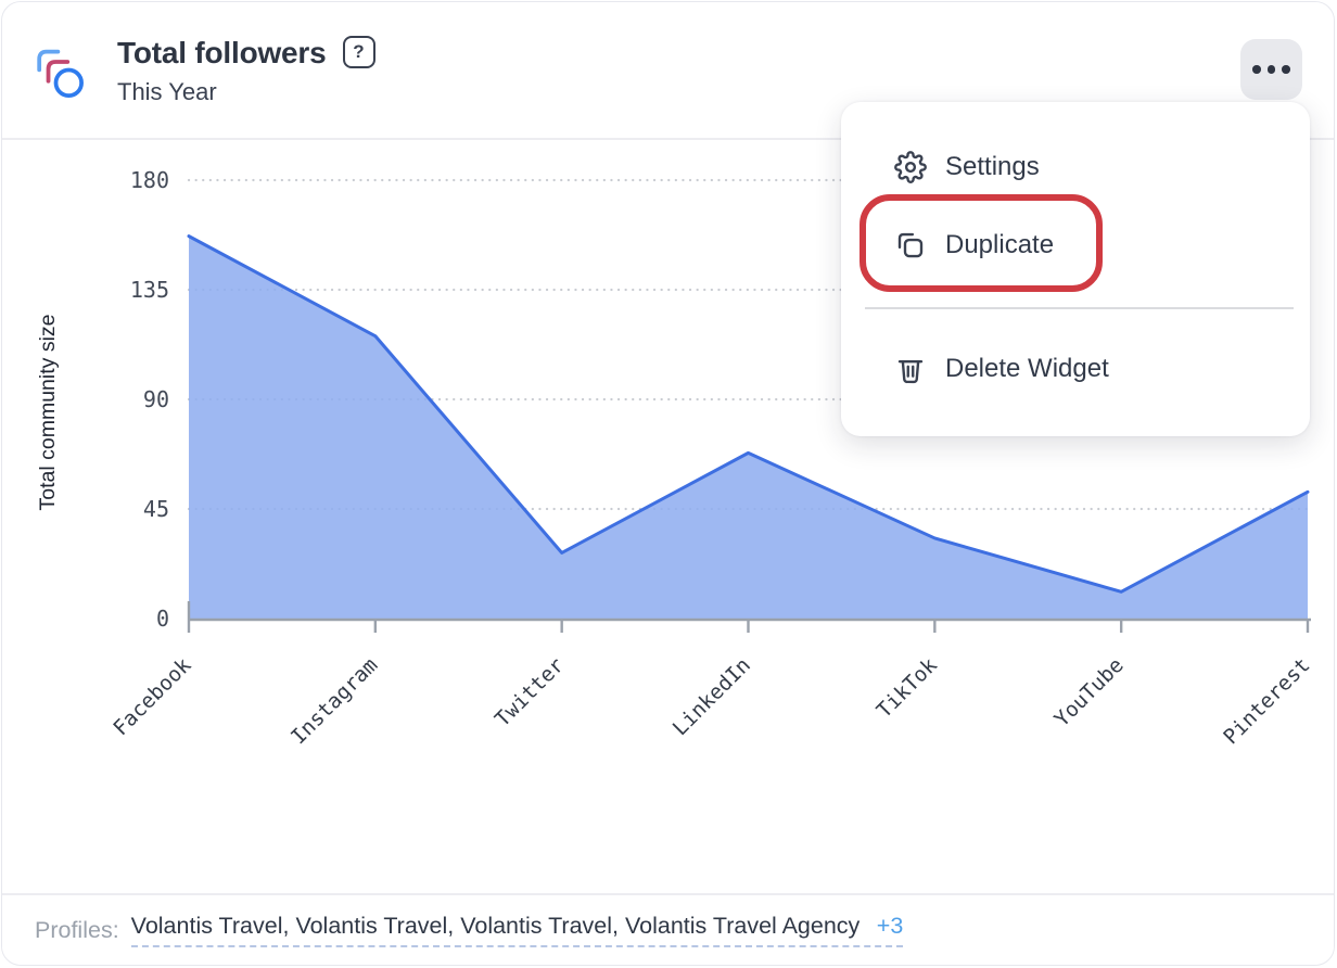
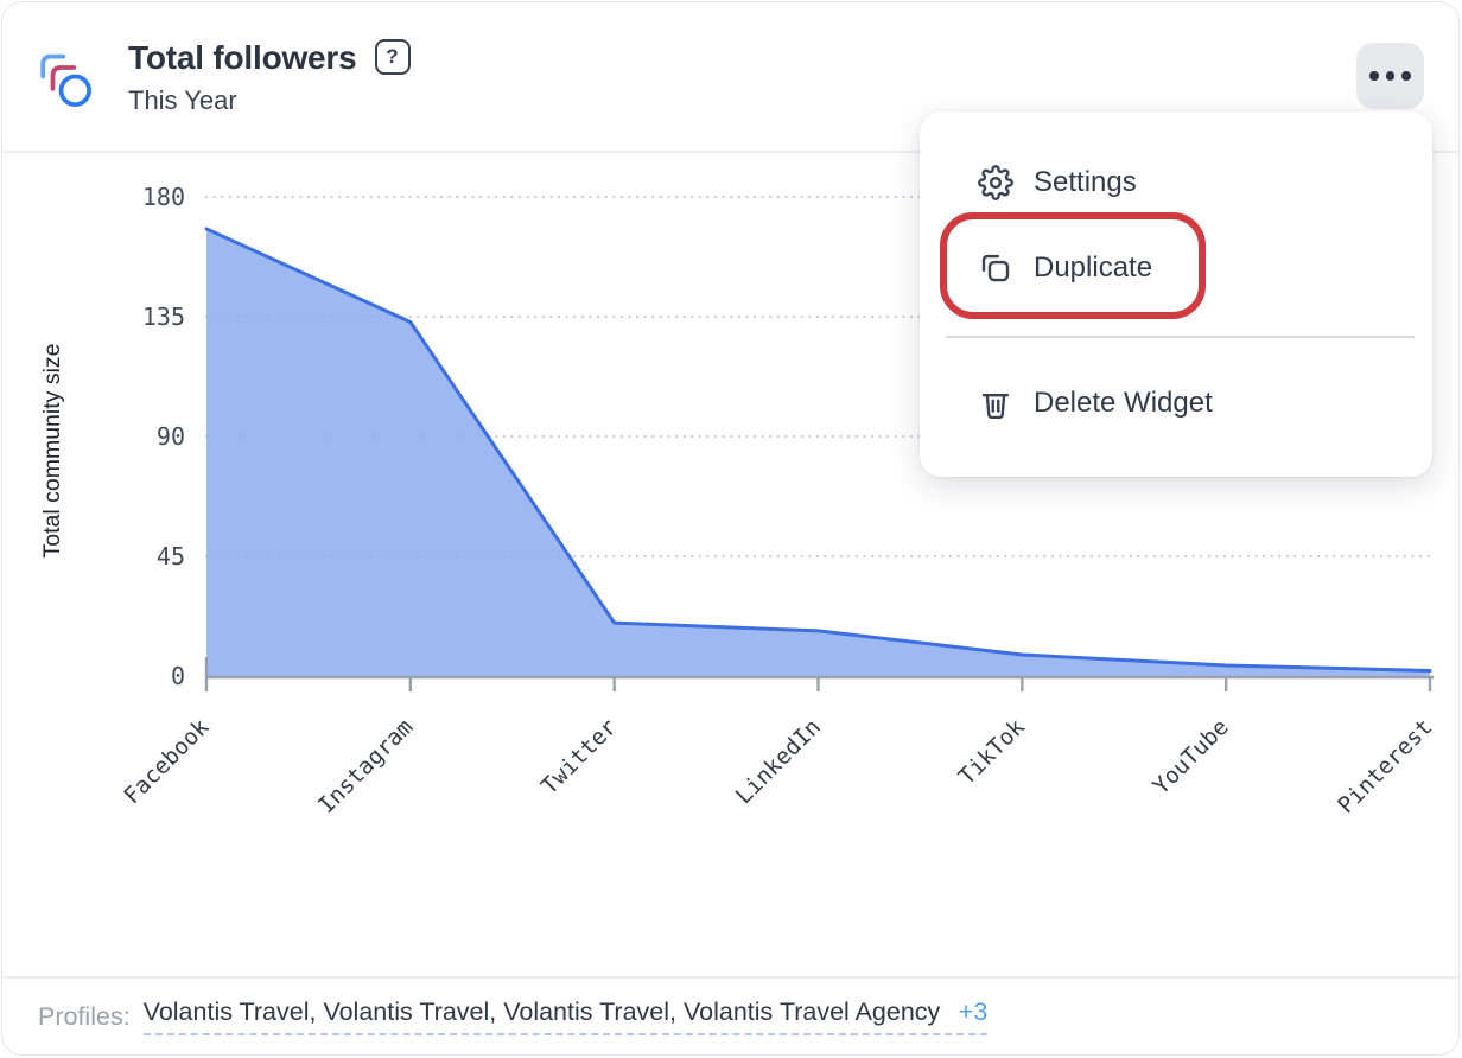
Facebook: 157 -> 168
Instagram: 116 -> 133
Twitter: 27 -> 20
LinkedIn: 68 -> 17
TikTok: 33 -> 8
YouTube: 11 -> 4
Pinterest: 52 -> 2
